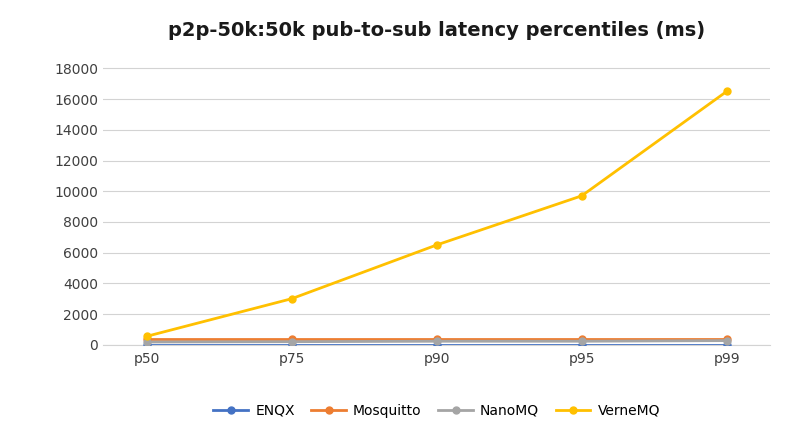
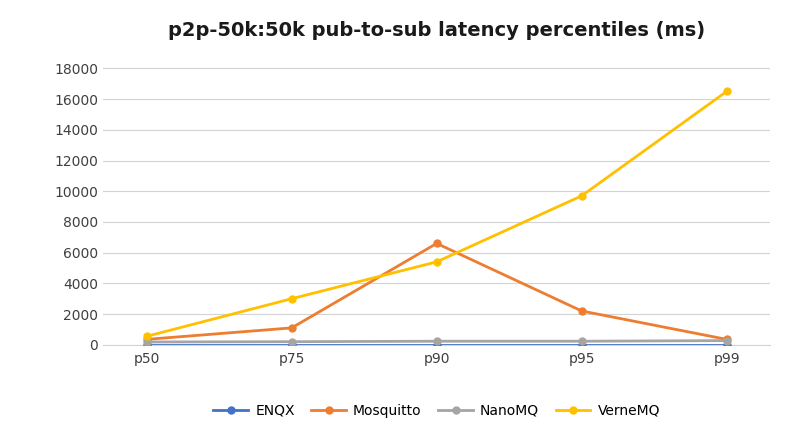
Mosquitto/p75: 400 -> 1100
Mosquitto/p90: 400 -> 6600
VerneMQ/p90: 6500 -> 5400
Mosquitto/p95: 400 -> 2200
